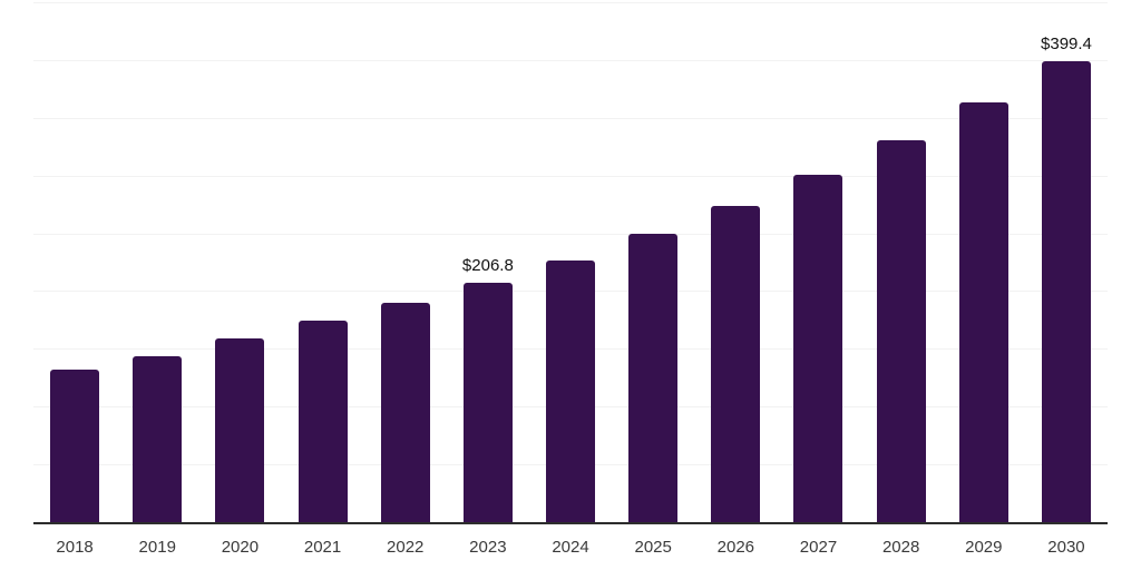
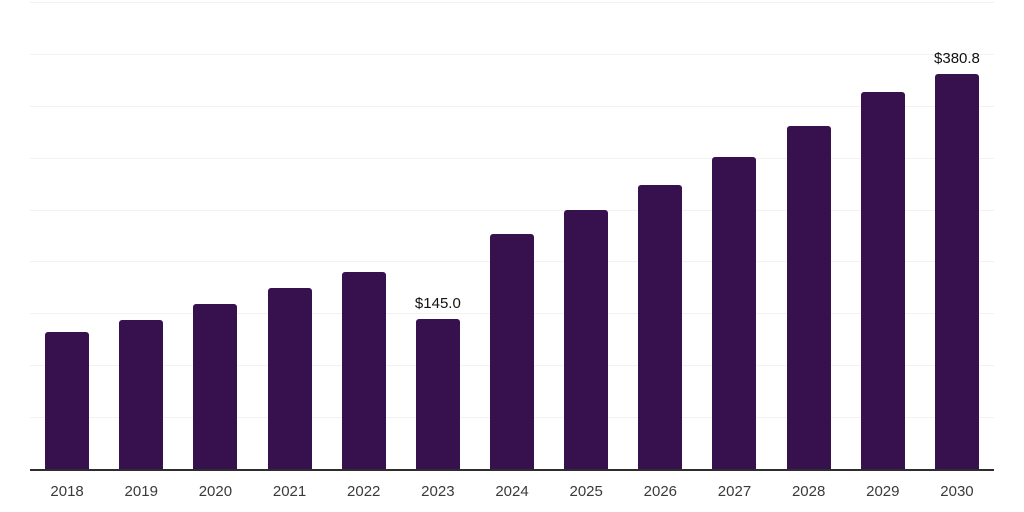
2023: $206.8 -> $145.0
2030: $399.4 -> $380.8
